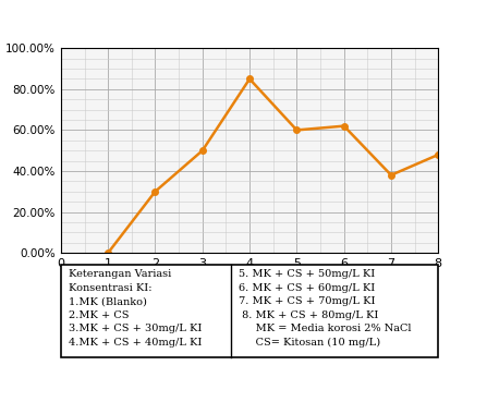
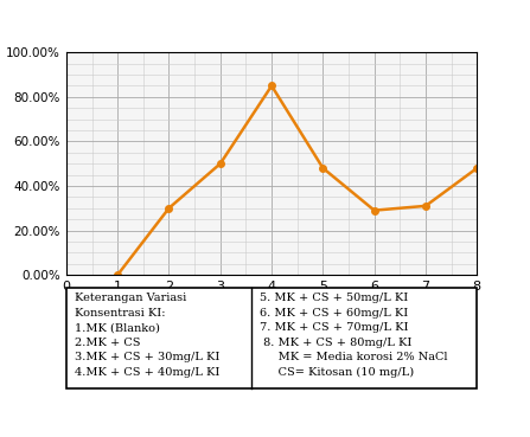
5: 60% -> 48%
6: 62% -> 29%
7: 38% -> 31%
